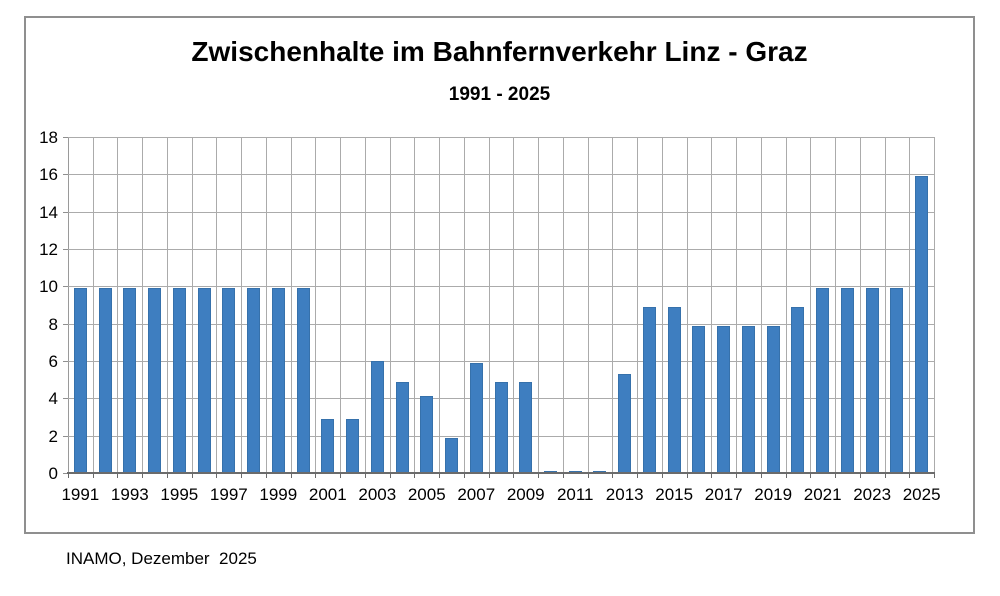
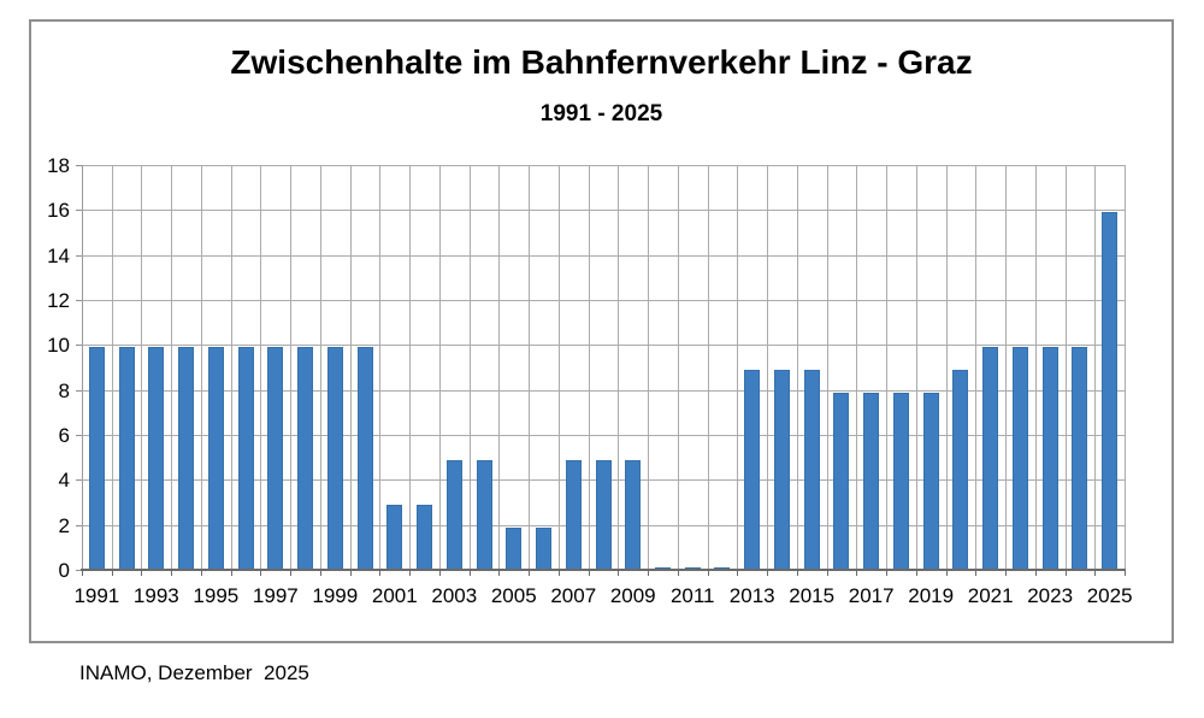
2003: 6.0 -> 4.9
2005: 4.1 -> 1.9
2007: 5.9 -> 4.9
2013: 5.3 -> 8.9
